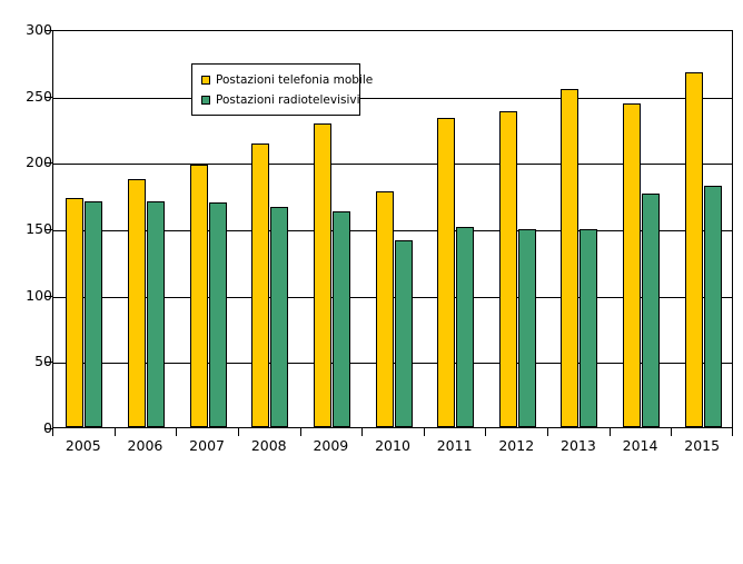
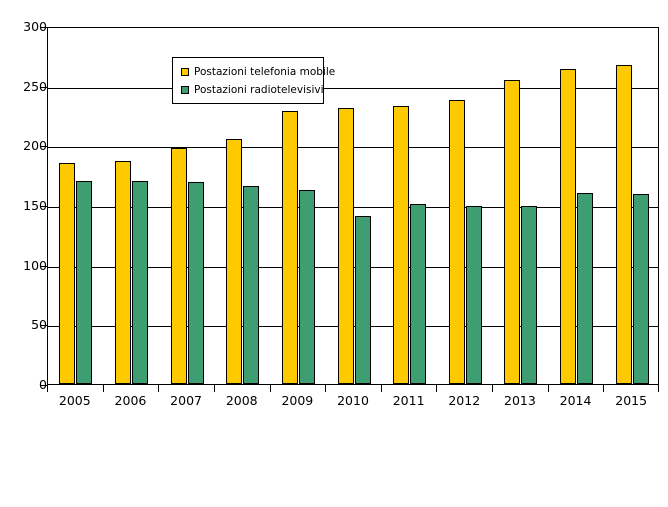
Postazioni telefonia mobile/2005: 173 -> 185
Postazioni telefonia mobile/2008: 214 -> 205
Postazioni telefonia mobile/2010: 178 -> 231
Postazioni telefonia mobile/2014: 244 -> 264
Postazioni radiotelevisivi/2014: 176 -> 160
Postazioni radiotelevisivi/2015: 182 -> 159
